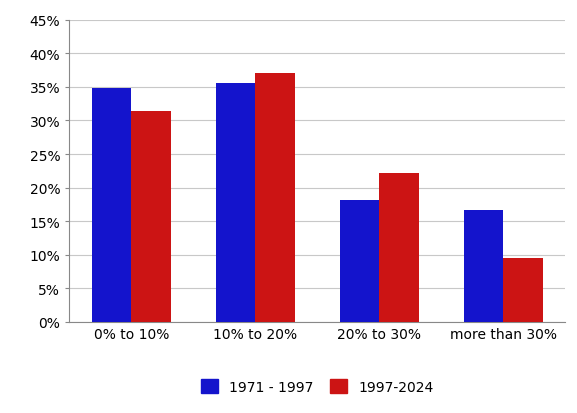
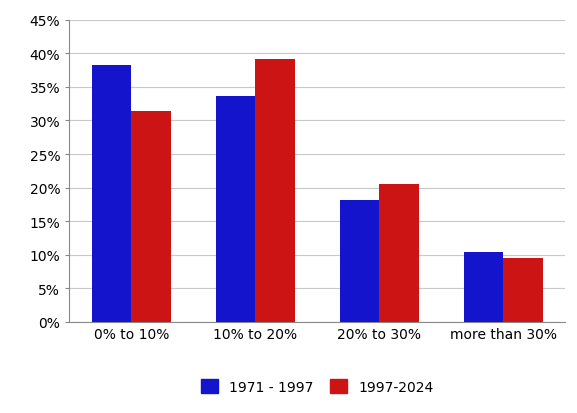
1971 - 1997/0% to 10%: 34.8% -> 38.3%
1971 - 1997/10% to 20%: 35.6% -> 33.7%
1997-2024/10% to 20%: 37.0% -> 39.2%
1997-2024/20% to 30%: 22.2% -> 20.6%
1971 - 1997/more than 30%: 16.6% -> 10.4%
